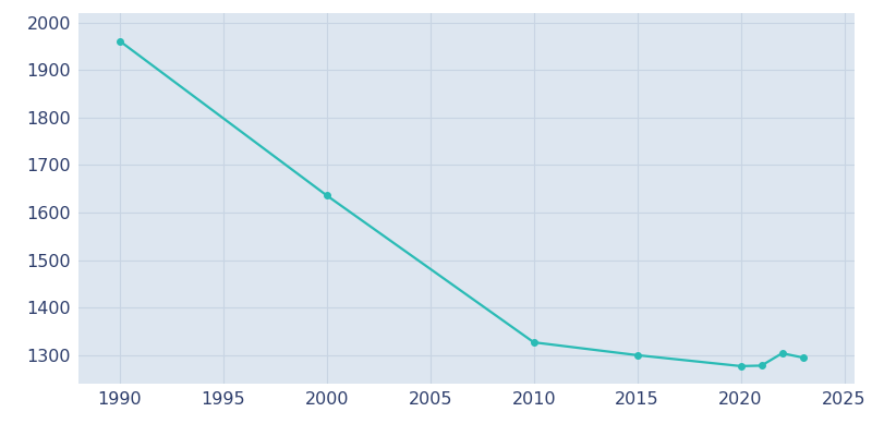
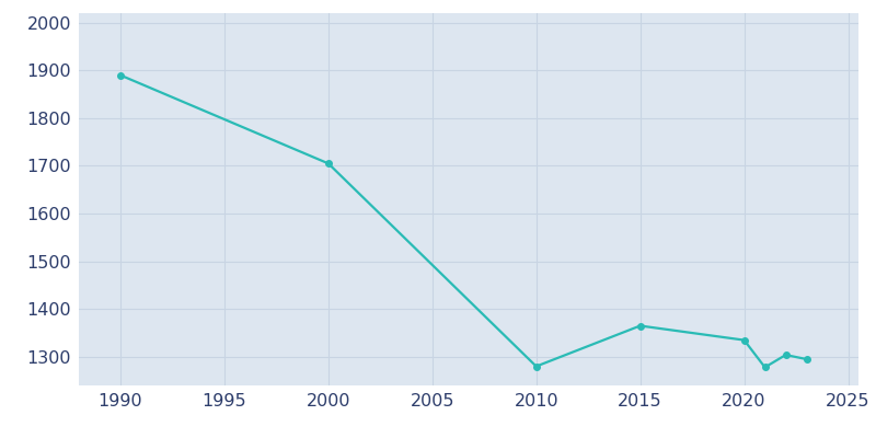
1990: 1961 -> 1890
2000: 1636 -> 1705
2010: 1327 -> 1280
2015: 1300 -> 1365
2020: 1277 -> 1335
